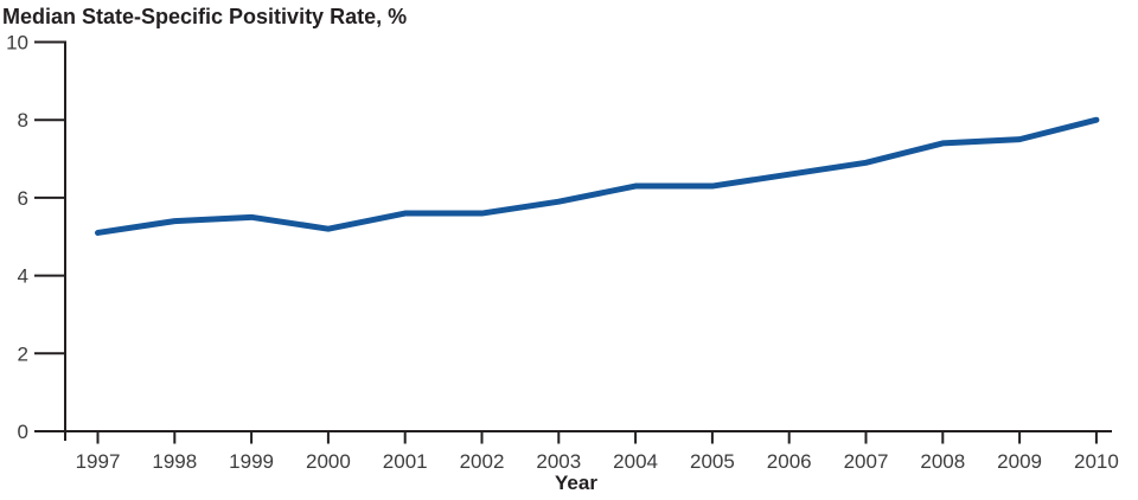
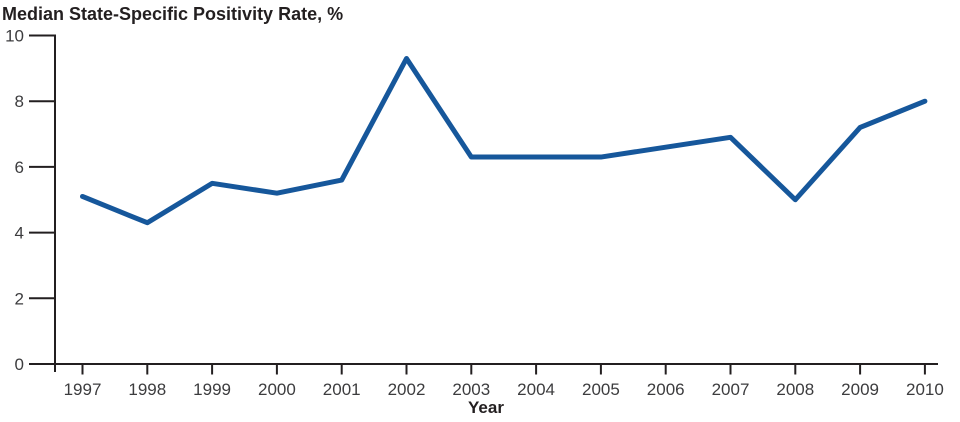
1998: 5.4 -> 4.3
2002: 5.6 -> 9.3
2003: 5.9 -> 6.3
2008: 7.4 -> 5.0
2009: 7.5 -> 7.2
